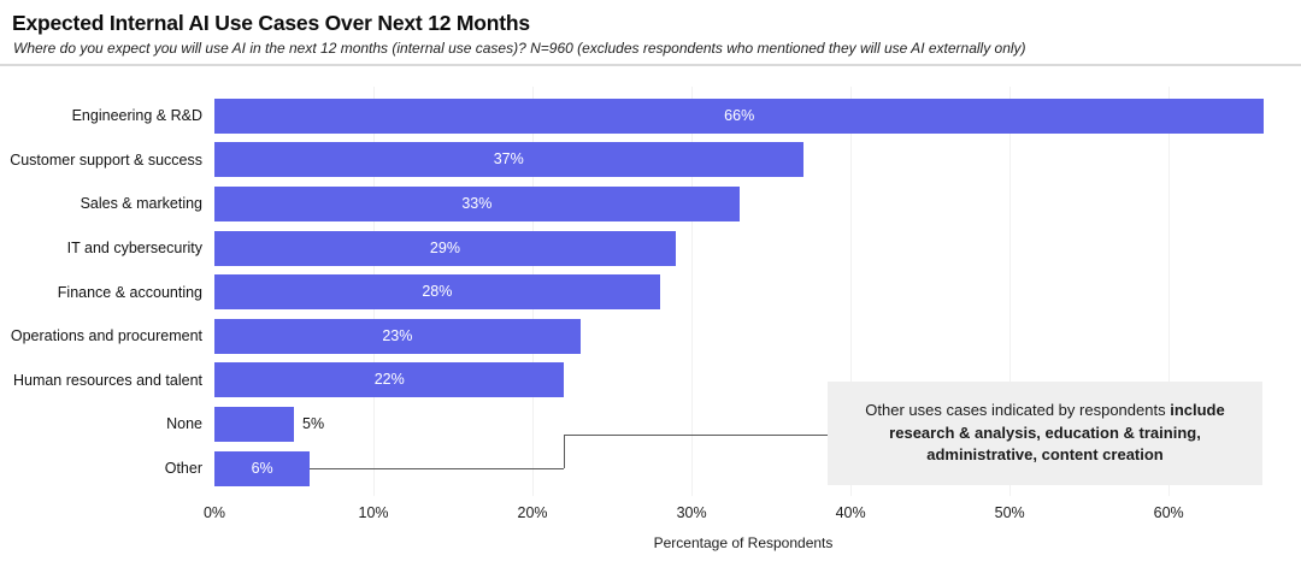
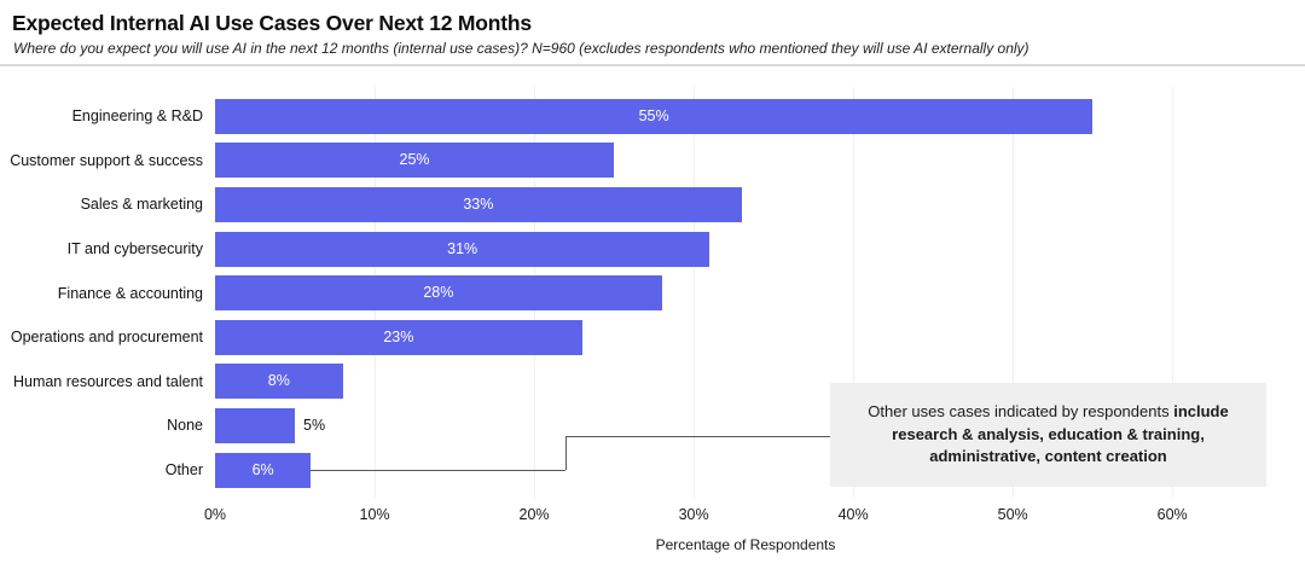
Engineering & R&D: 66% -> 55%
Customer support & success: 37% -> 25%
IT and cybersecurity: 29% -> 31%
Human resources and talent: 22% -> 8%
